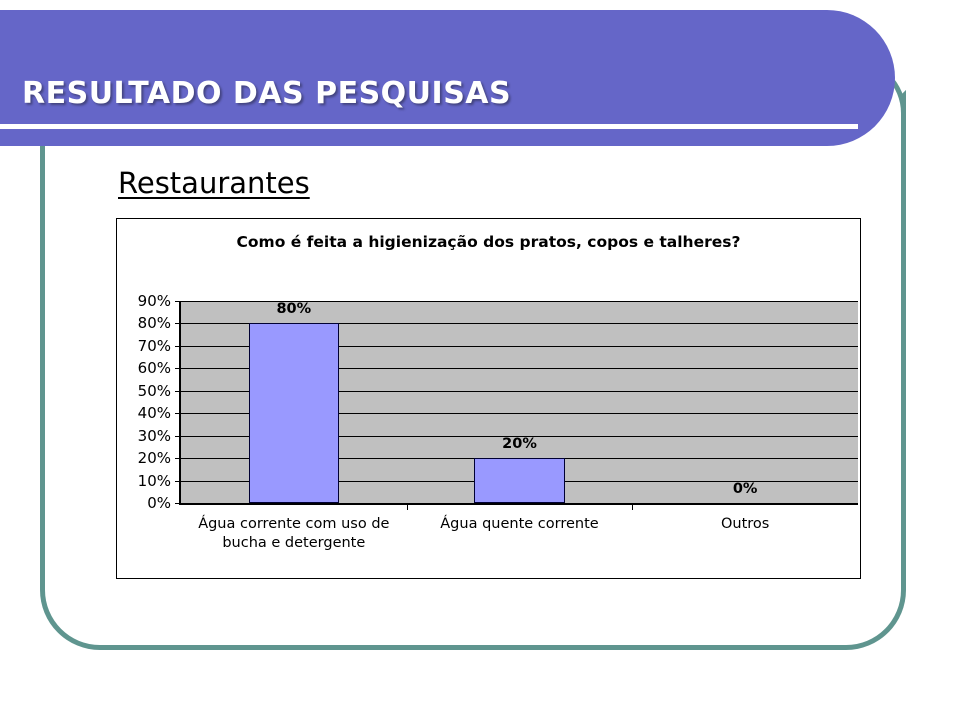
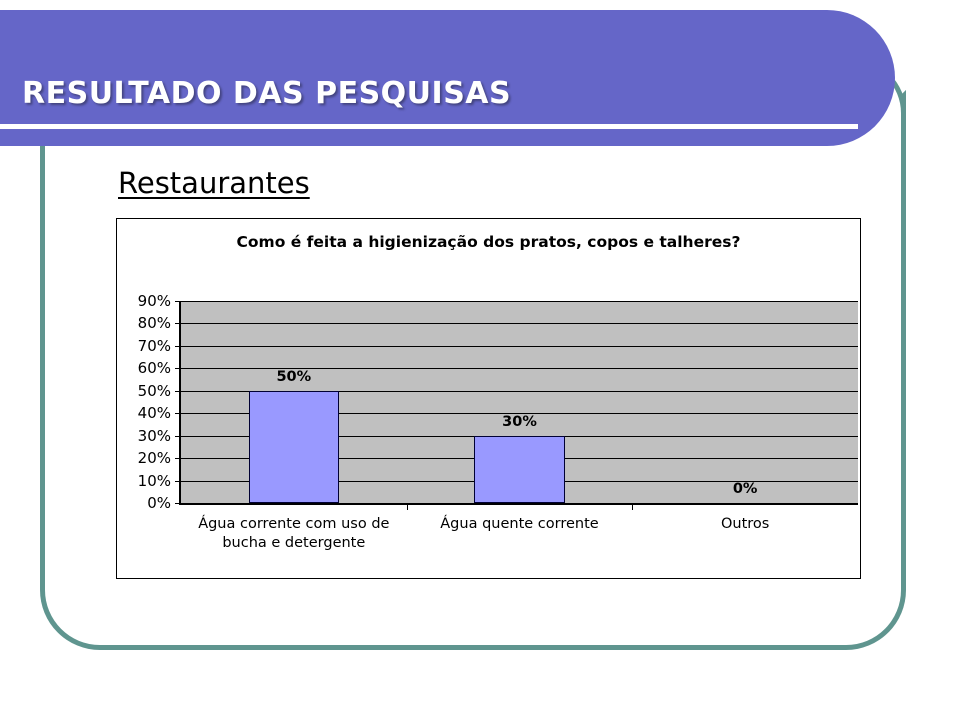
Água corrente com uso de bucha e detergente: 80% -> 50%
Água quente corrente: 20% -> 30%
